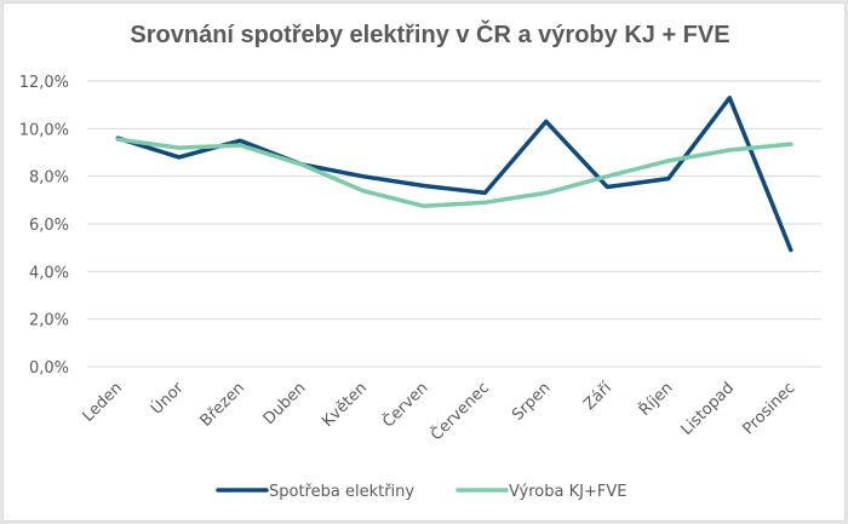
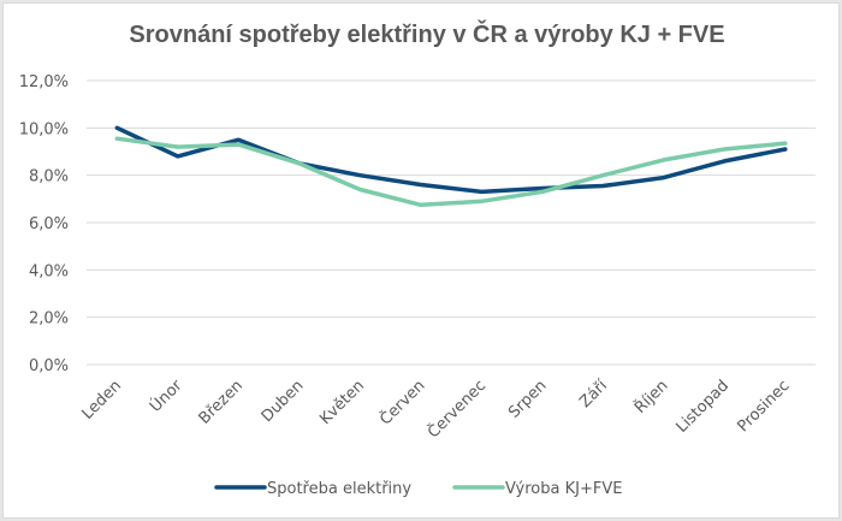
Spotřeba elektřiny/Leden: 9,6% -> 10,0%
Spotřeba elektřiny/Srpen: 10,3% -> 7,5%
Spotřeba elektřiny/Listopad: 11,3% -> 8,6%
Spotřeba elektřiny/Prosinec: 4,9% -> 9,1%
